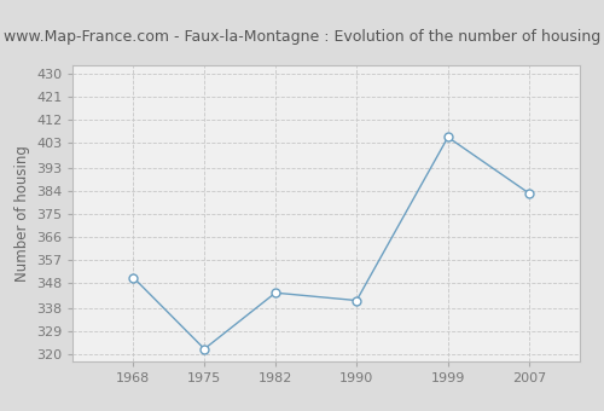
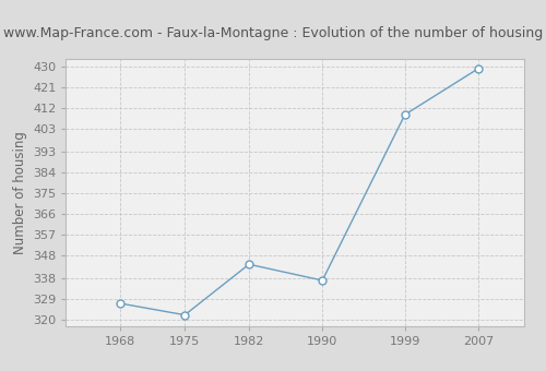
1968: 350 -> 327
1990: 341 -> 337
1999: 405 -> 409
2007: 383 -> 429
